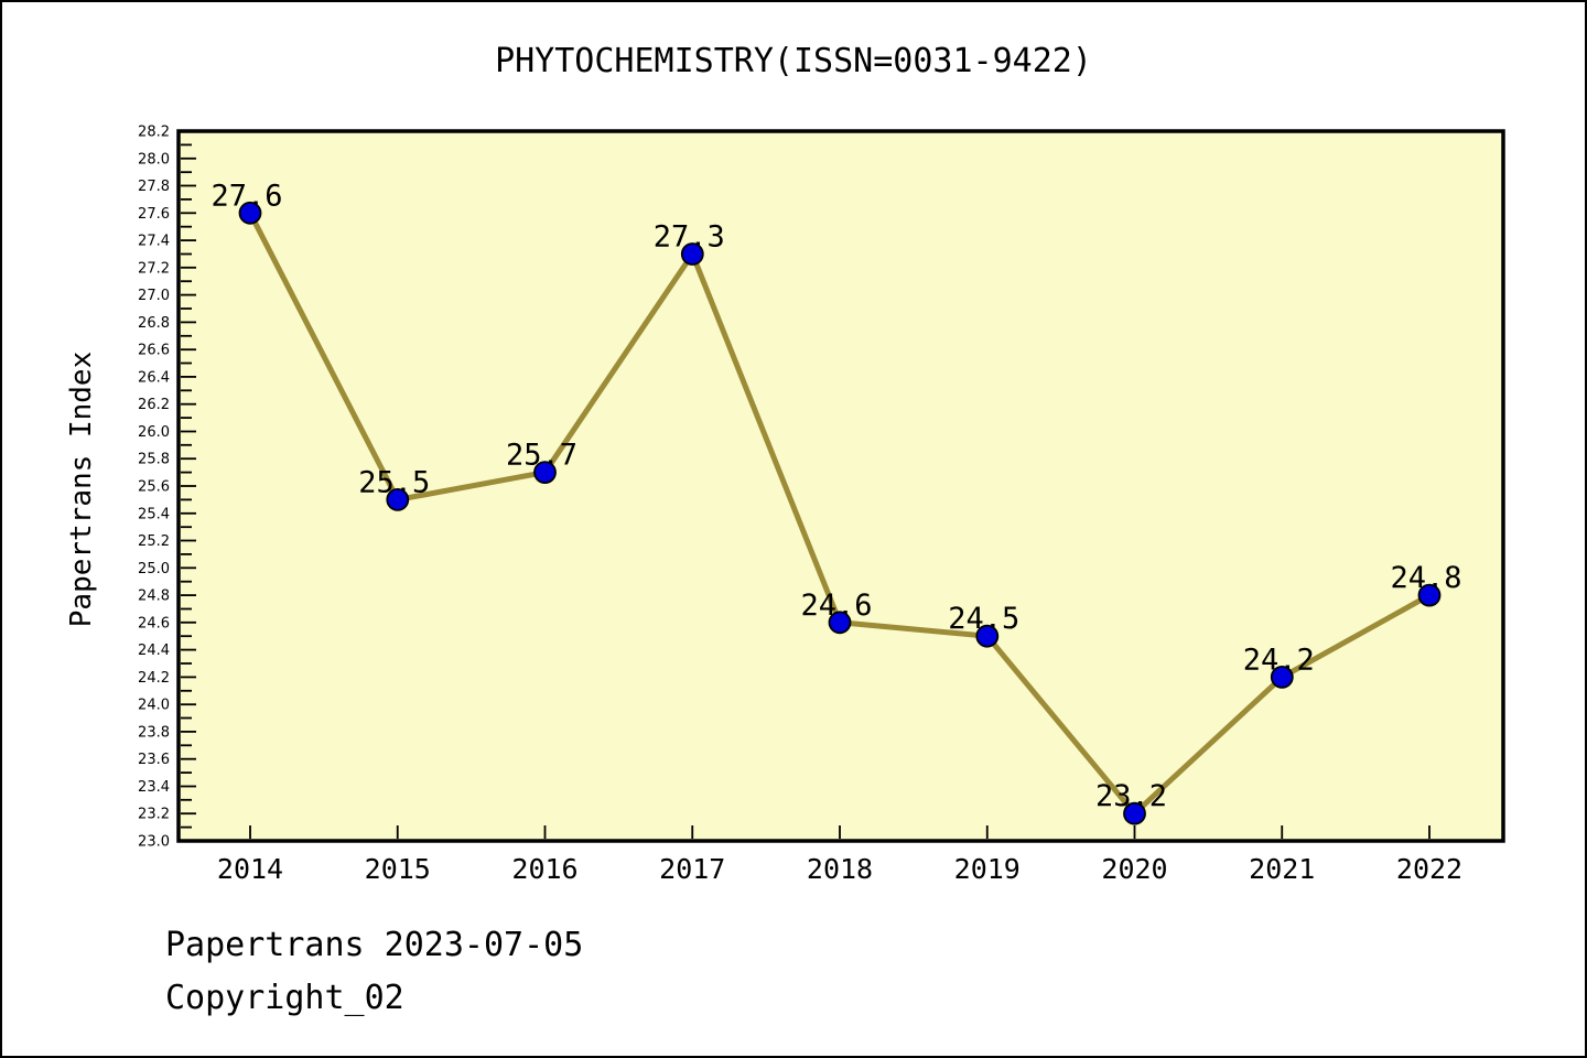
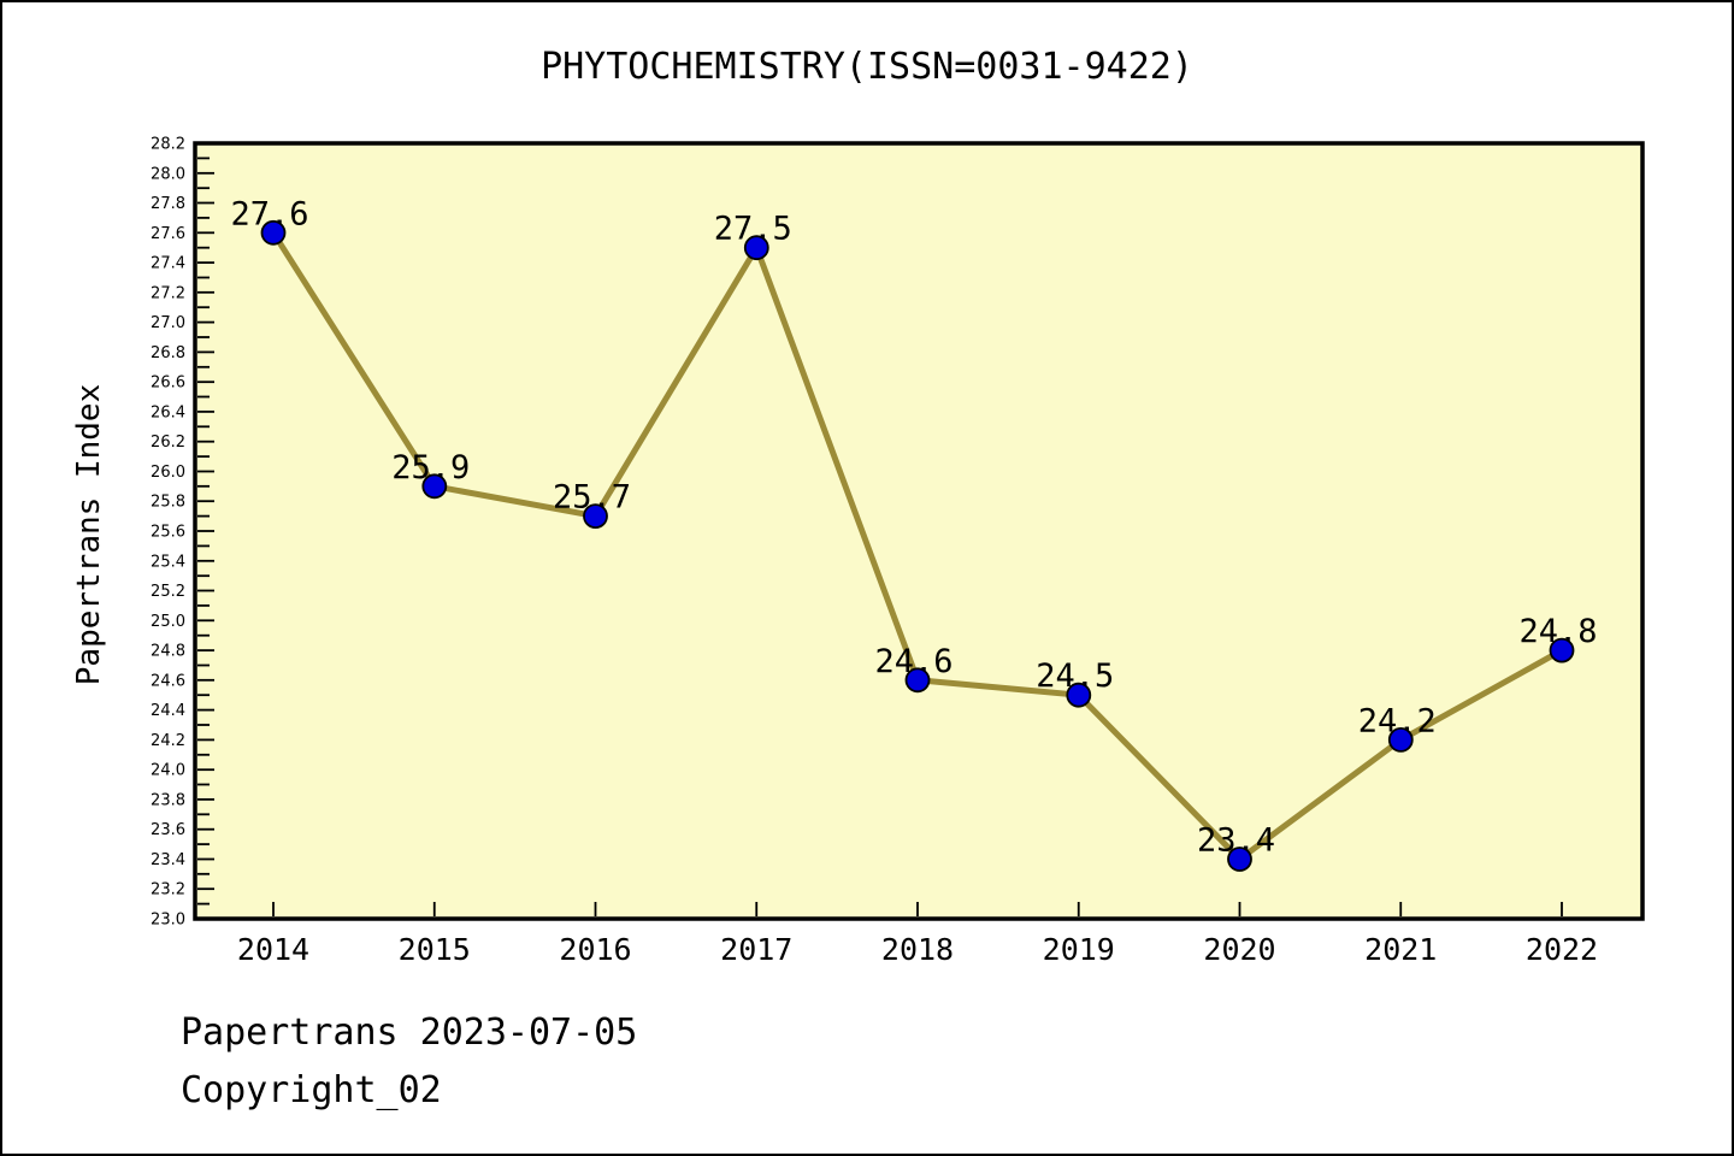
2015: 25.5 -> 25.9
2017: 27.3 -> 27.5
2020: 23.2 -> 23.4
